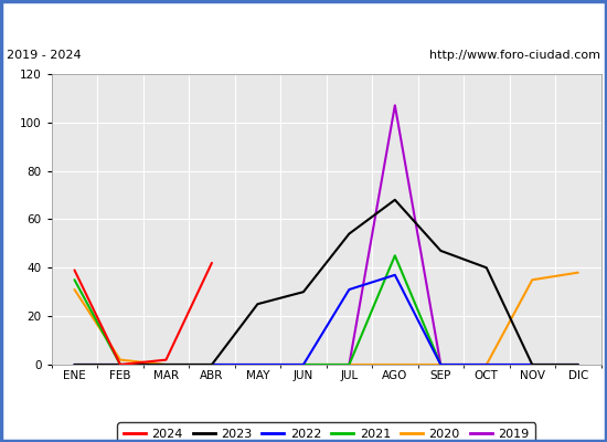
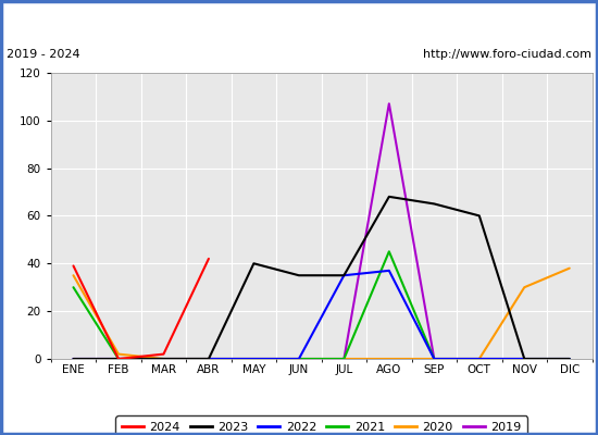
2021/ENE: 35 -> 30
2020/ENE: 31 -> 35
2023/MAY: 25 -> 40
2023/JUN: 30 -> 35
2023/JUL: 54 -> 35
2022/JUL: 31 -> 35
2023/SEP: 47 -> 65
2023/OCT: 40 -> 60
2020/NOV: 35 -> 30
